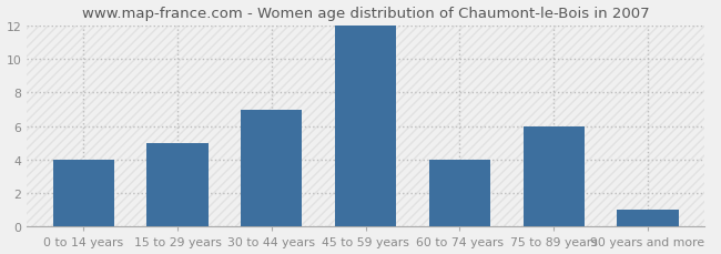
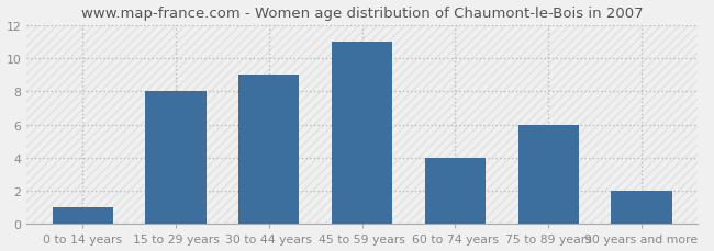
0 to 14 years: 4 -> 1
15 to 29 years: 5 -> 8
30 to 44 years: 7 -> 9
45 to 59 years: 12 -> 11
90 years and more: 1 -> 2
